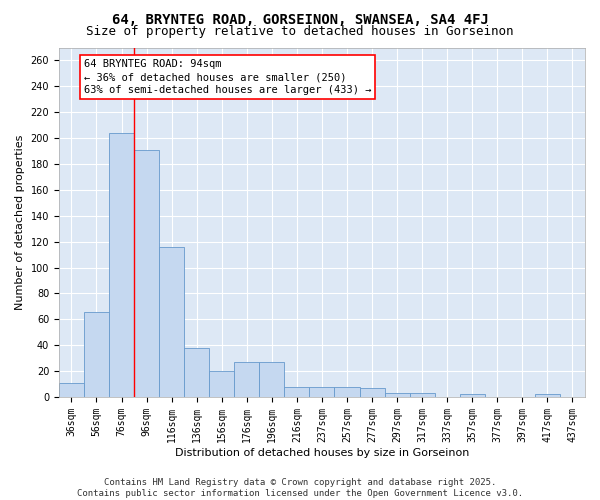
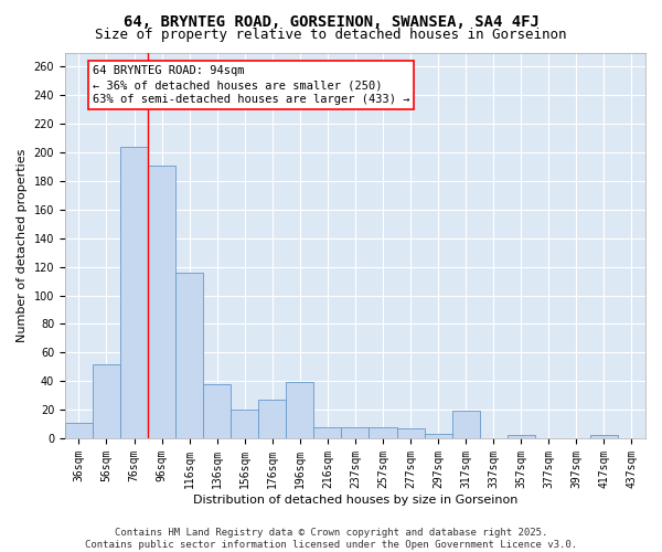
56sqm: 66 -> 52
196sqm: 27 -> 39
317sqm: 3 -> 19
